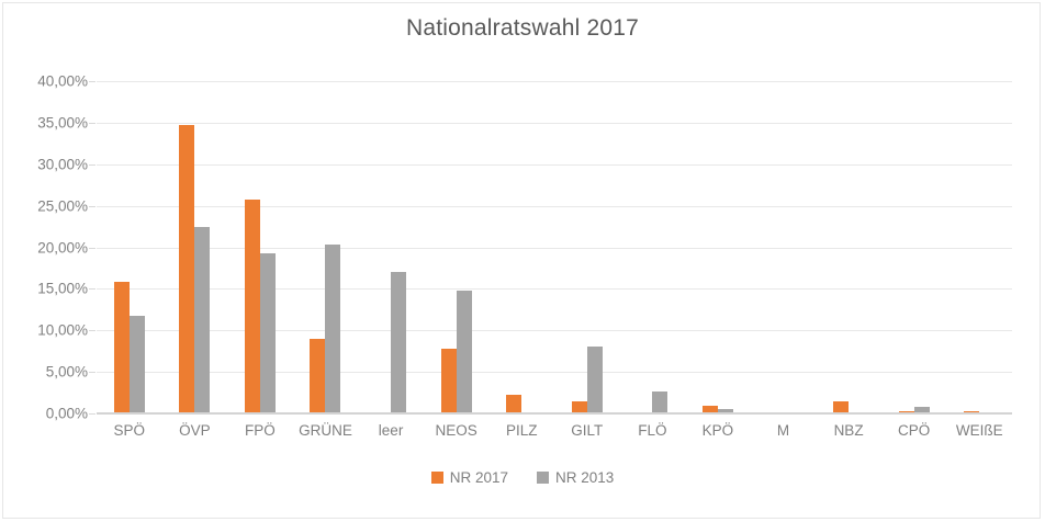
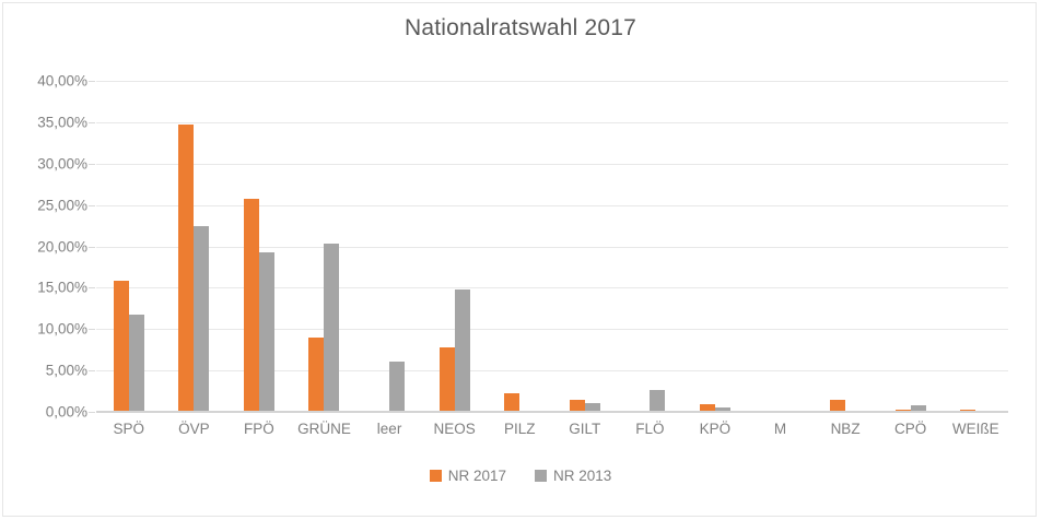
NR 2013/leer: 17% -> 6%
NR 2013/GILT: 8% -> 1%
